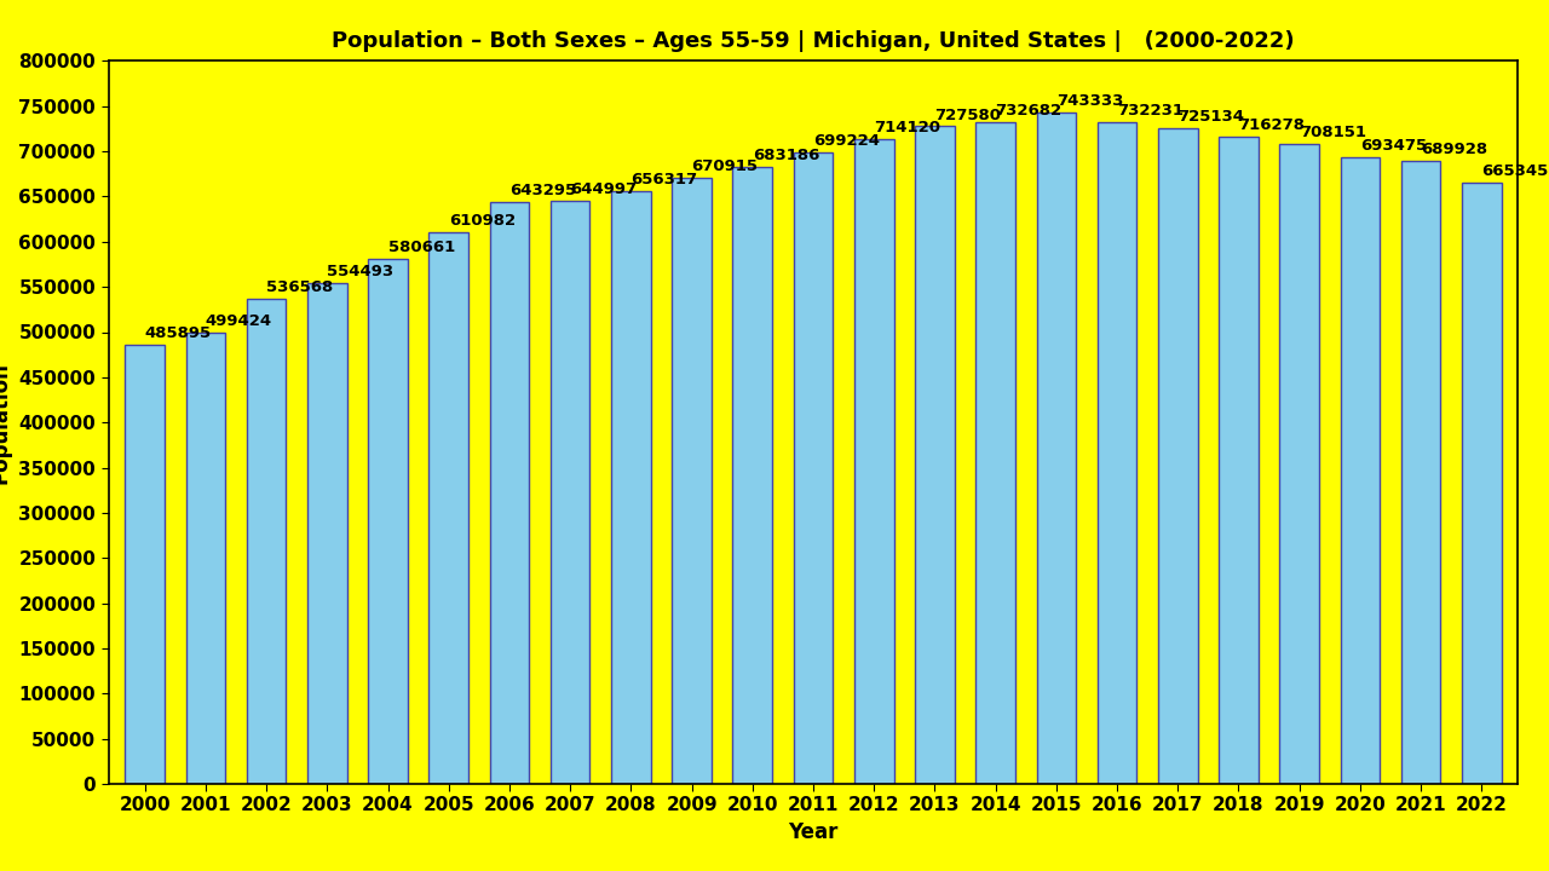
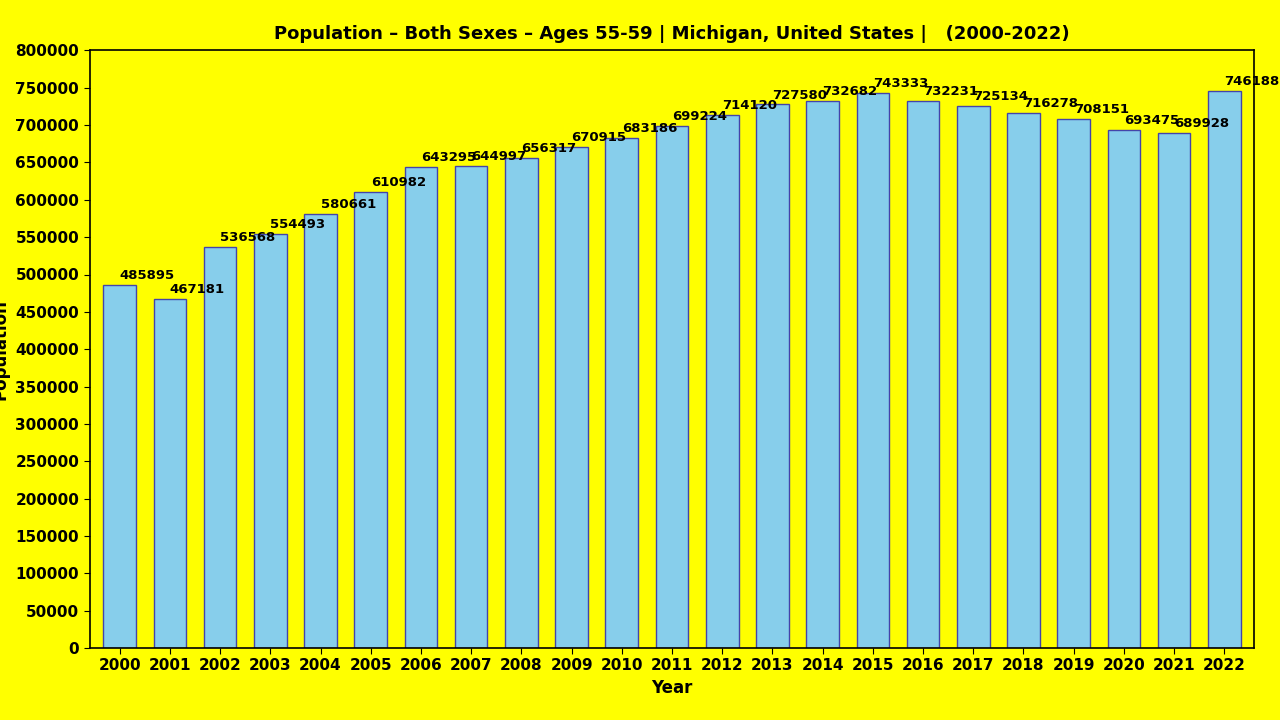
2001: 499424 -> 467181
2022: 665345 -> 746188
